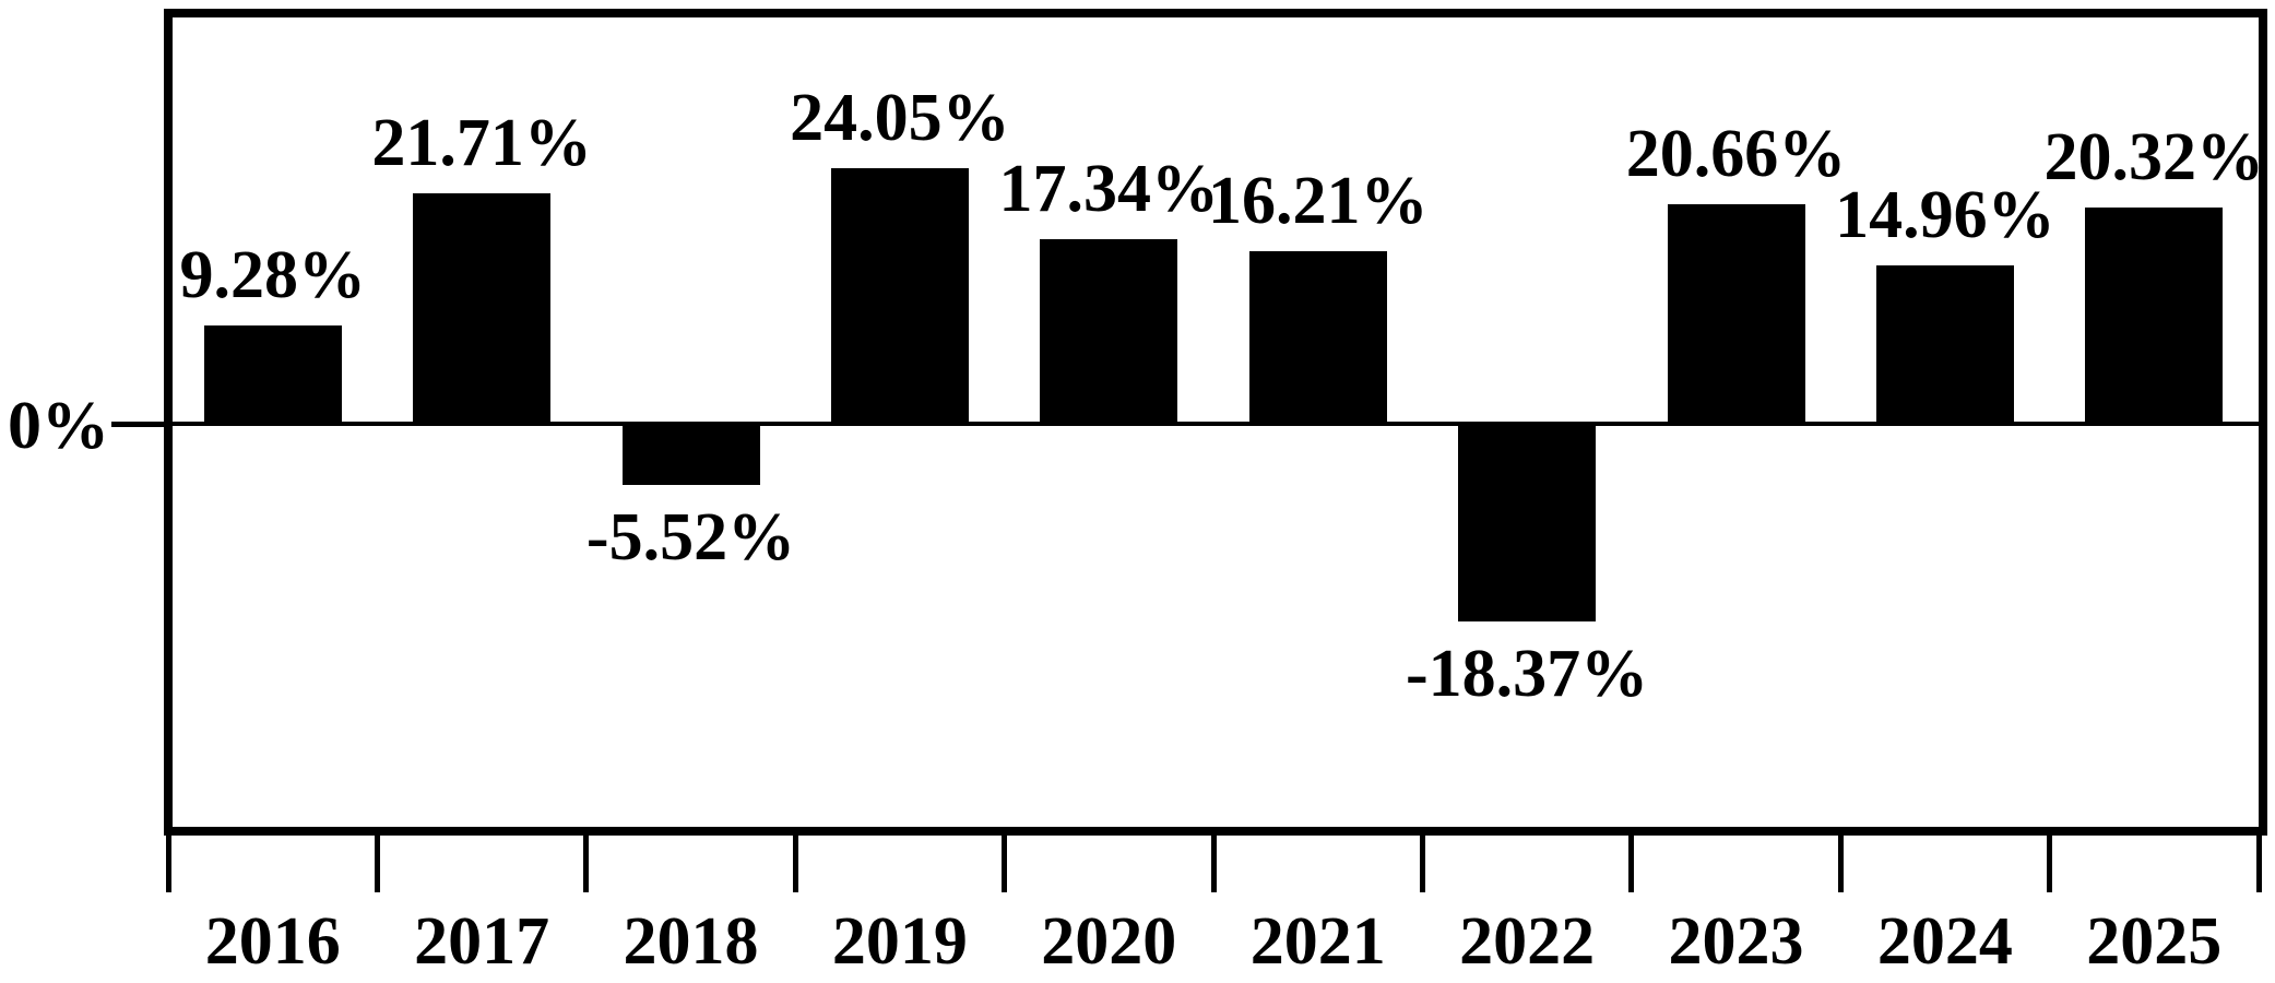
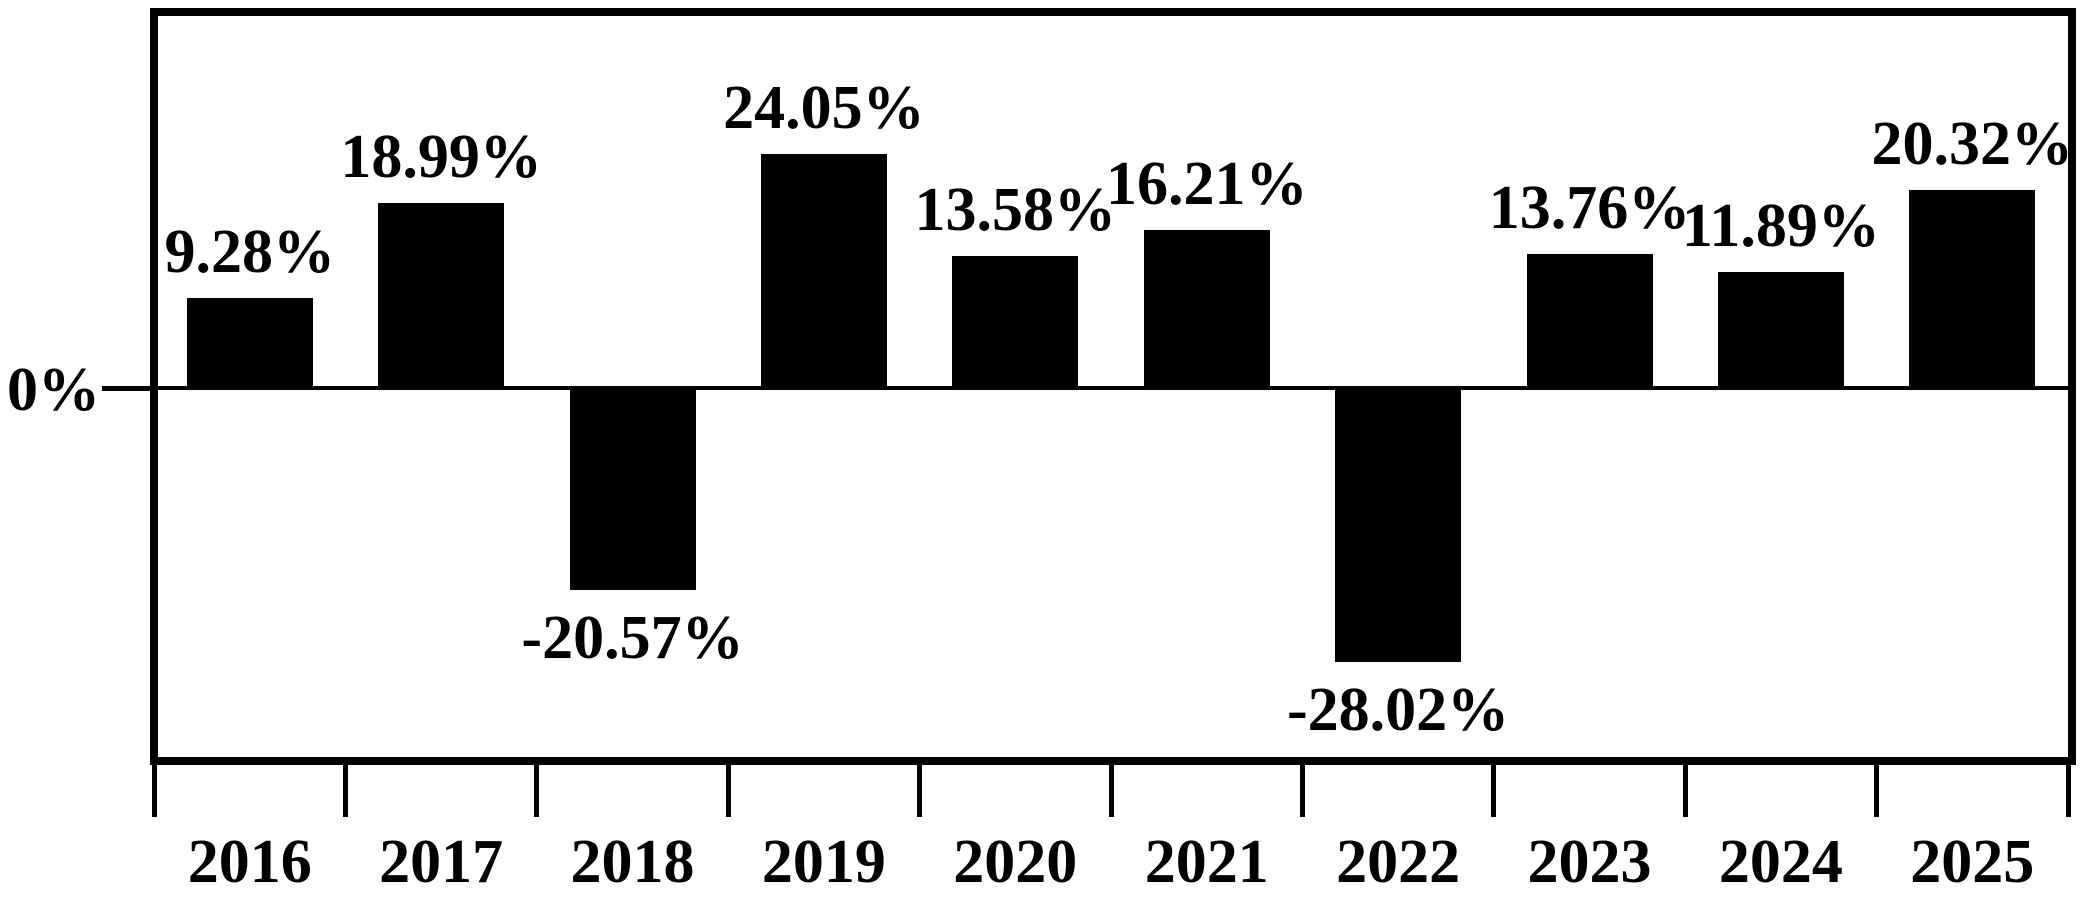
2017: 21.71% -> 18.99%
2018: -5.52% -> -20.57%
2020: 17.34% -> 13.58%
2022: -18.37% -> -28.02%
2023: 20.66% -> 13.76%
2024: 14.96% -> 11.89%
